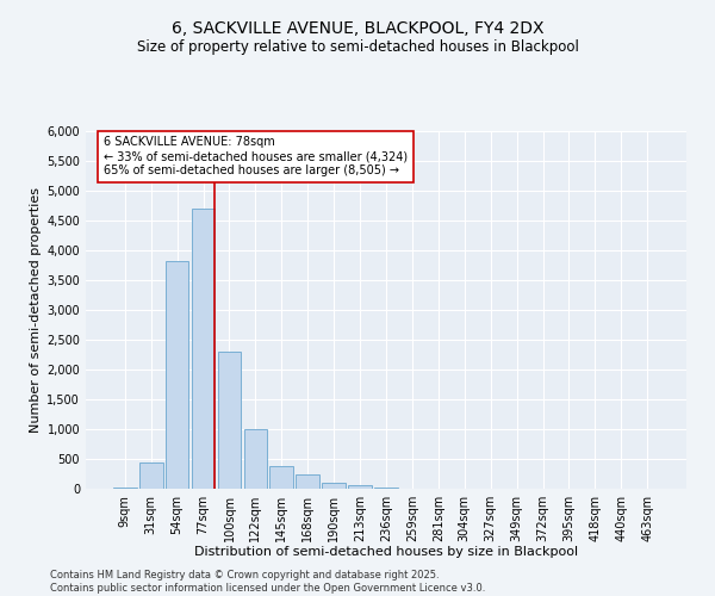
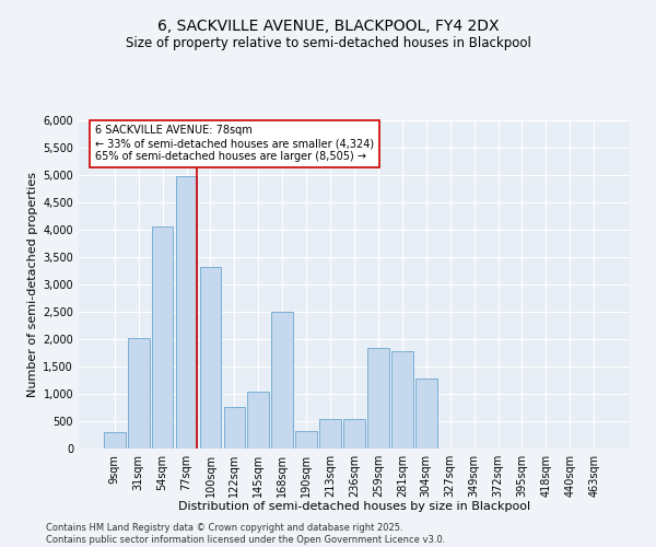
9sqm: 20 -> 300
31sqm: 450 -> 2,020
54sqm: 3,820 -> 4,060
77sqm: 4,700 -> 4,980
100sqm: 2,300 -> 3,320
122sqm: 1,000 -> 760
145sqm: 390 -> 1,040
168sqm: 240 -> 2,500
190sqm: 100 -> 320
213sqm: 60 -> 540
236sqm: 20 -> 540
259sqm: 0 -> 1,840
281sqm: 0 -> 1,780
304sqm: 0 -> 1,280
